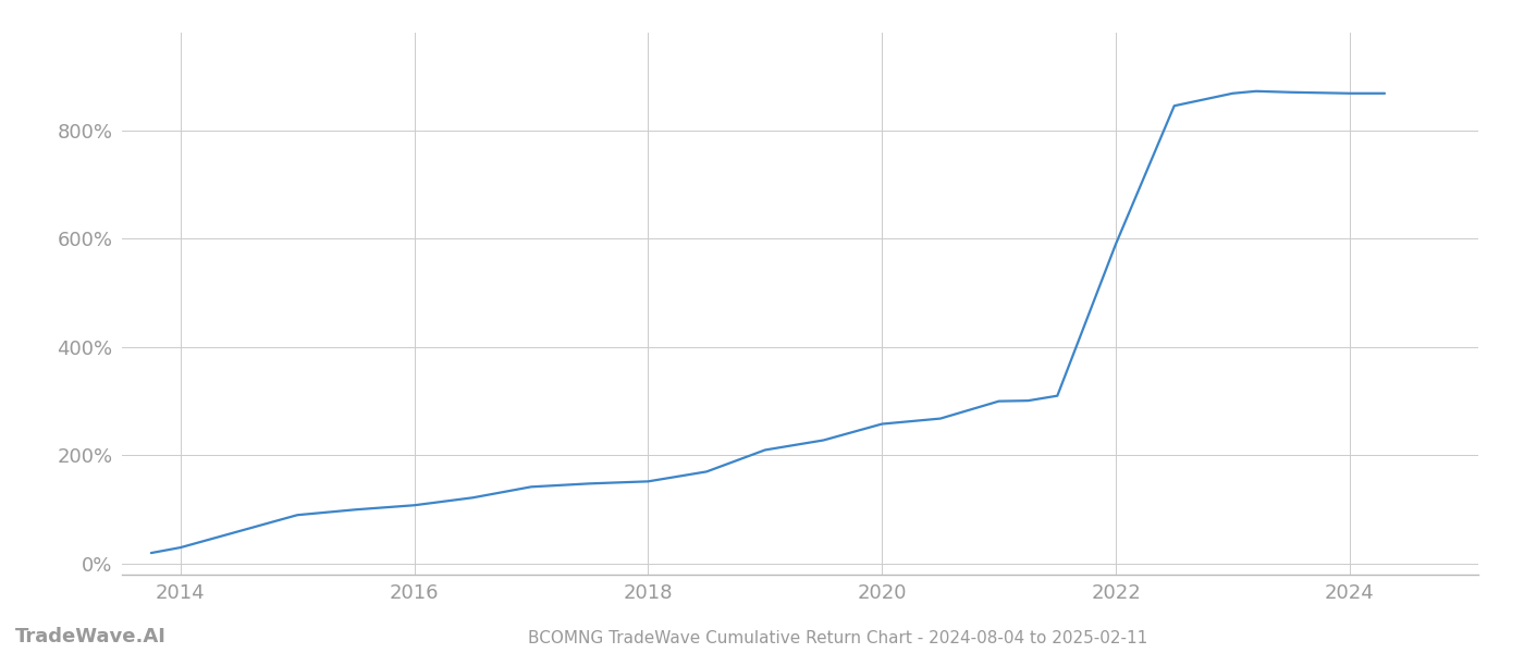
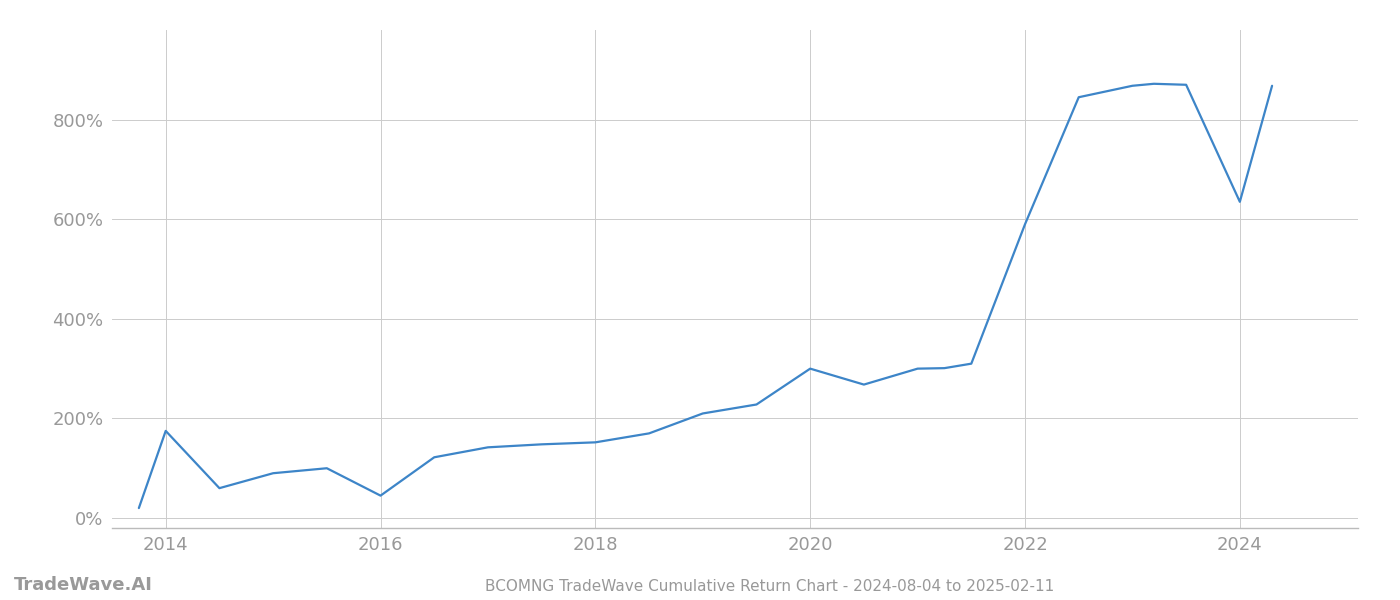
2014: 30% -> 175%
2016: 108% -> 45%
2020: 258% -> 300%
2024: 868% -> 635%
